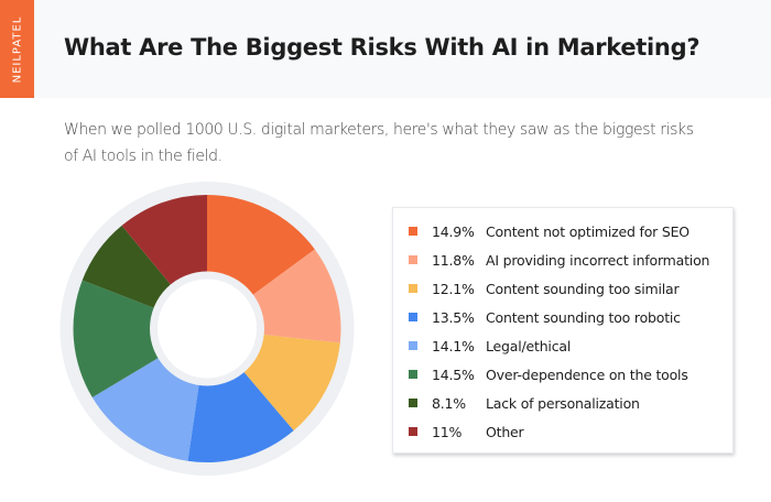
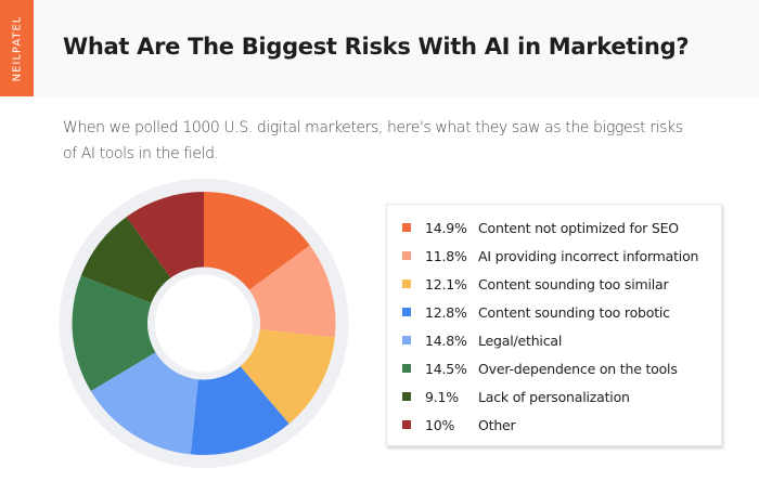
Content sounding too robotic: 13.5% -> 12.8%
Legal/ethical: 14.1% -> 14.8%
Lack of personalization: 8.1% -> 9.1%
Other: 11% -> 10%
